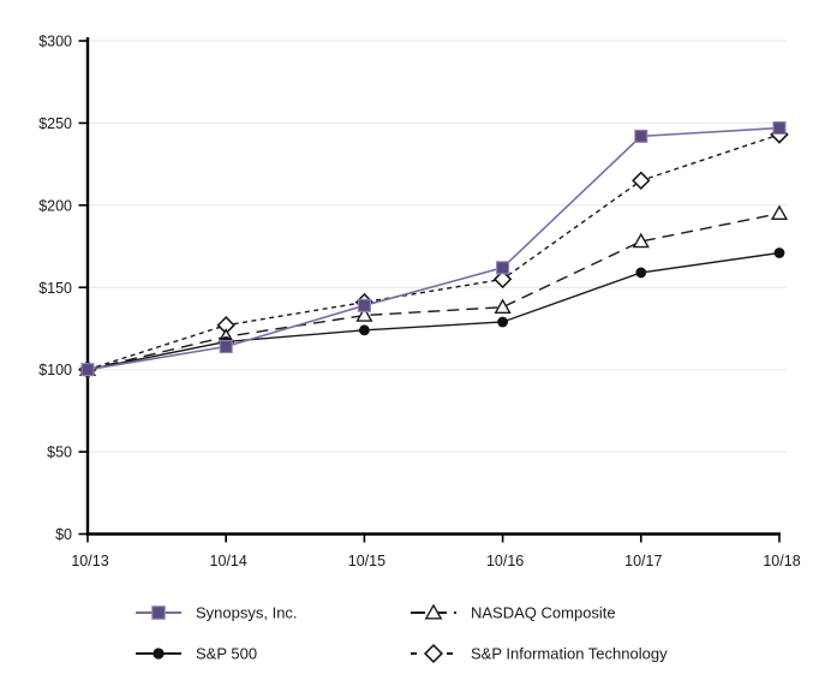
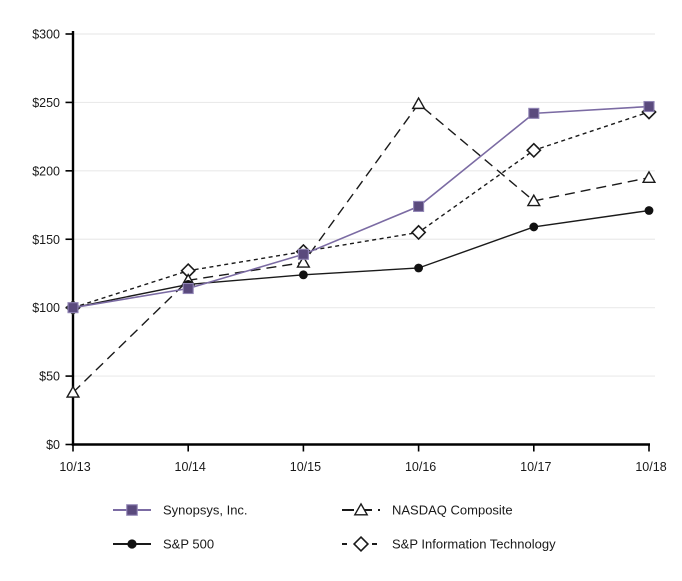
NASDAQ Composite/10/13: $100 -> $38
Synopsys, Inc./10/16: $162 -> $174
NASDAQ Composite/10/16: $138 -> $249
